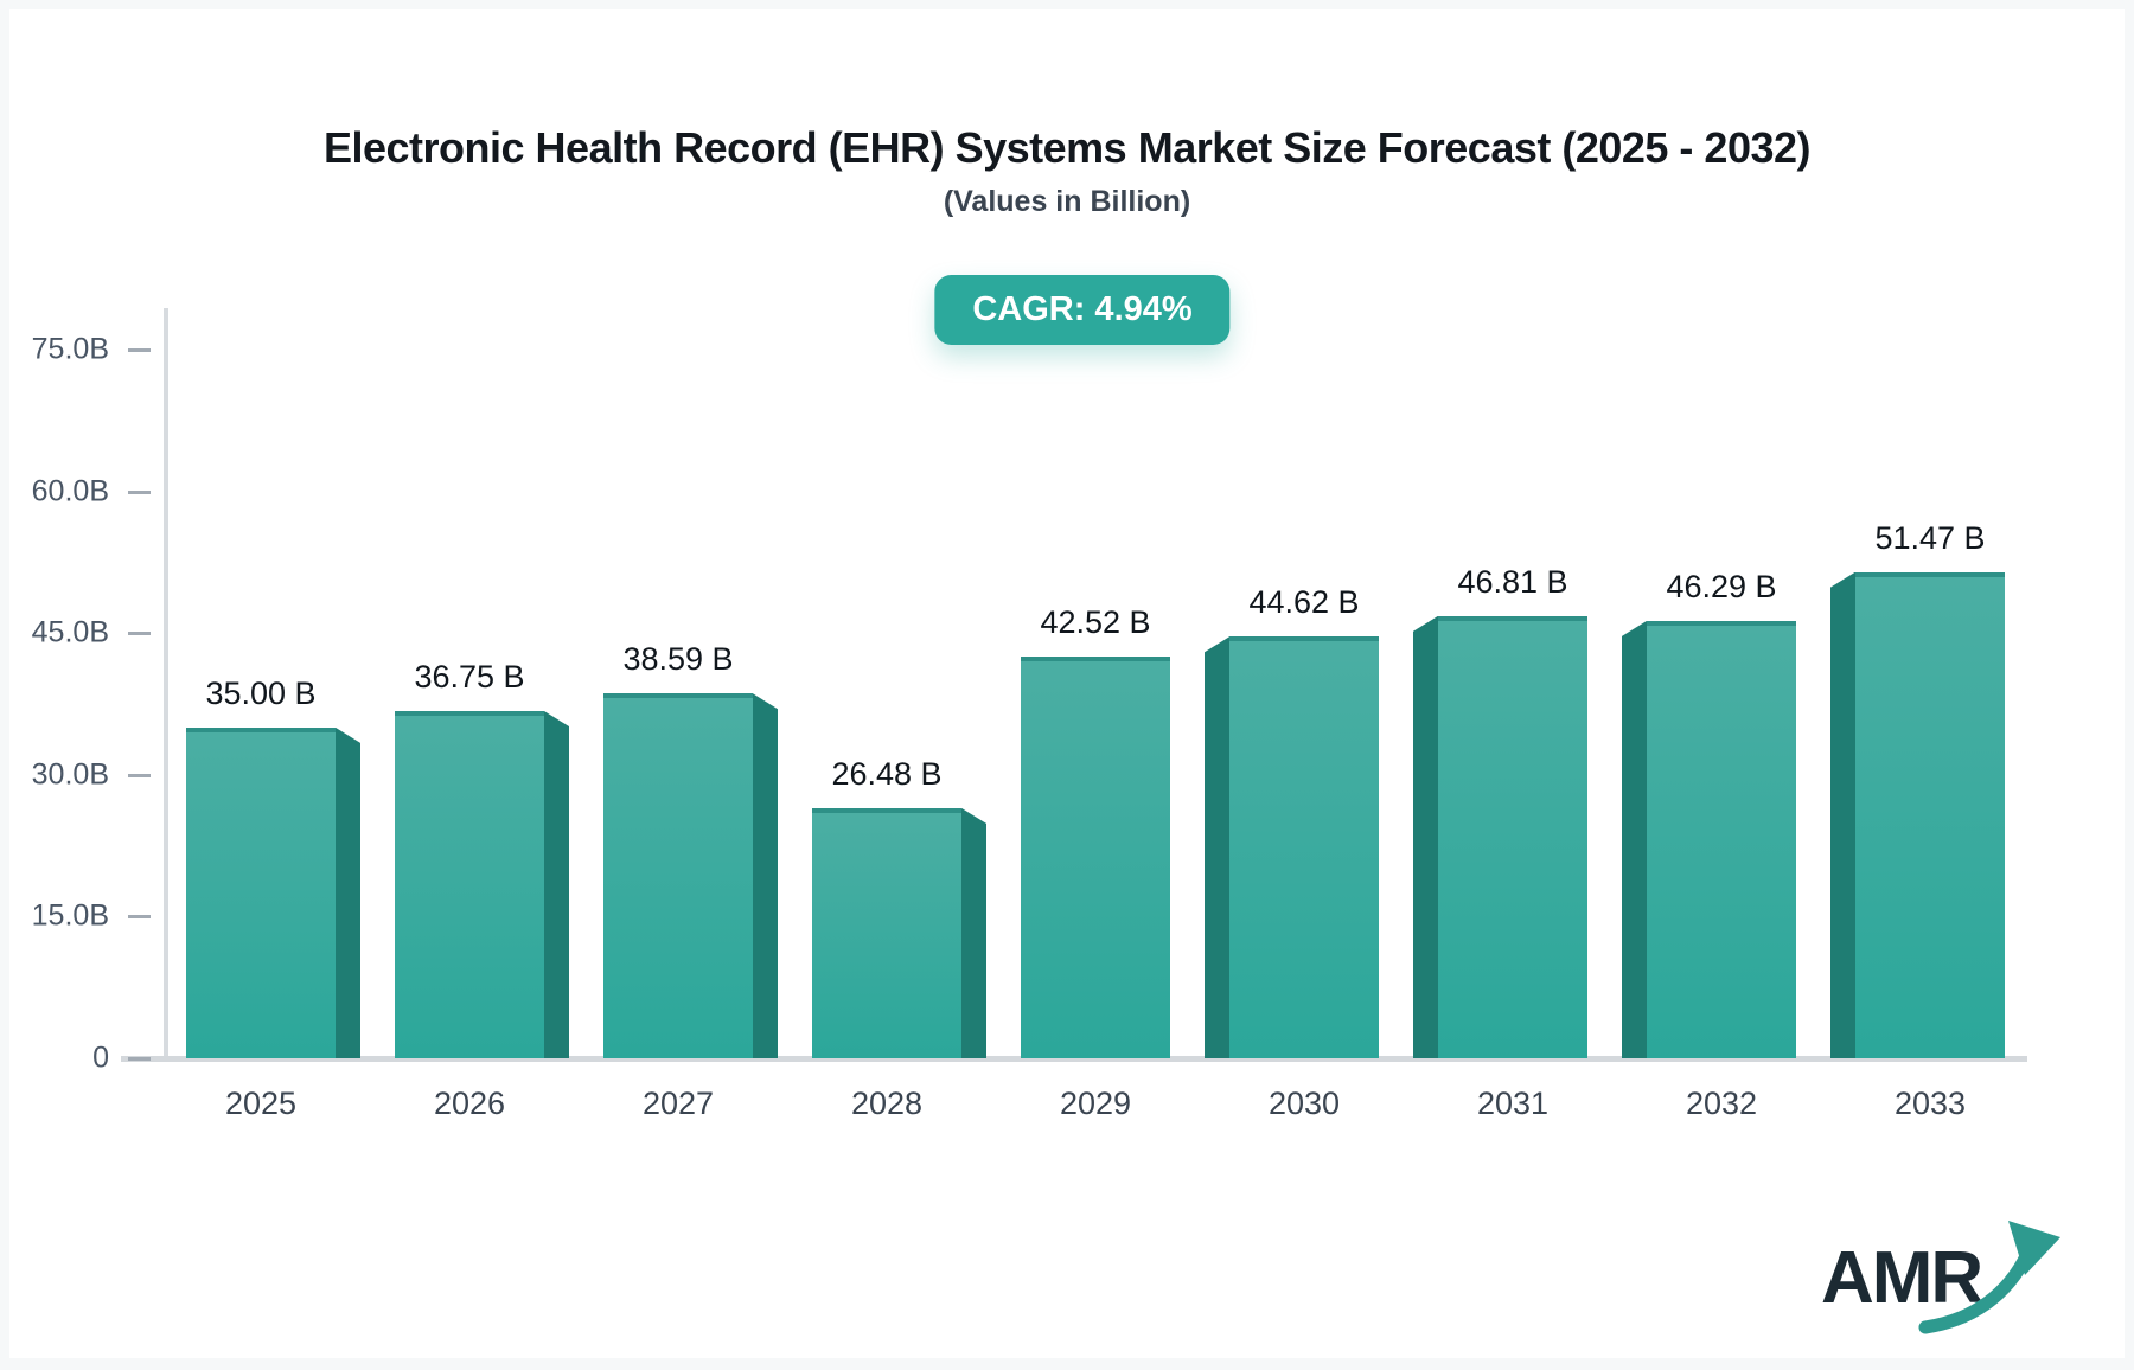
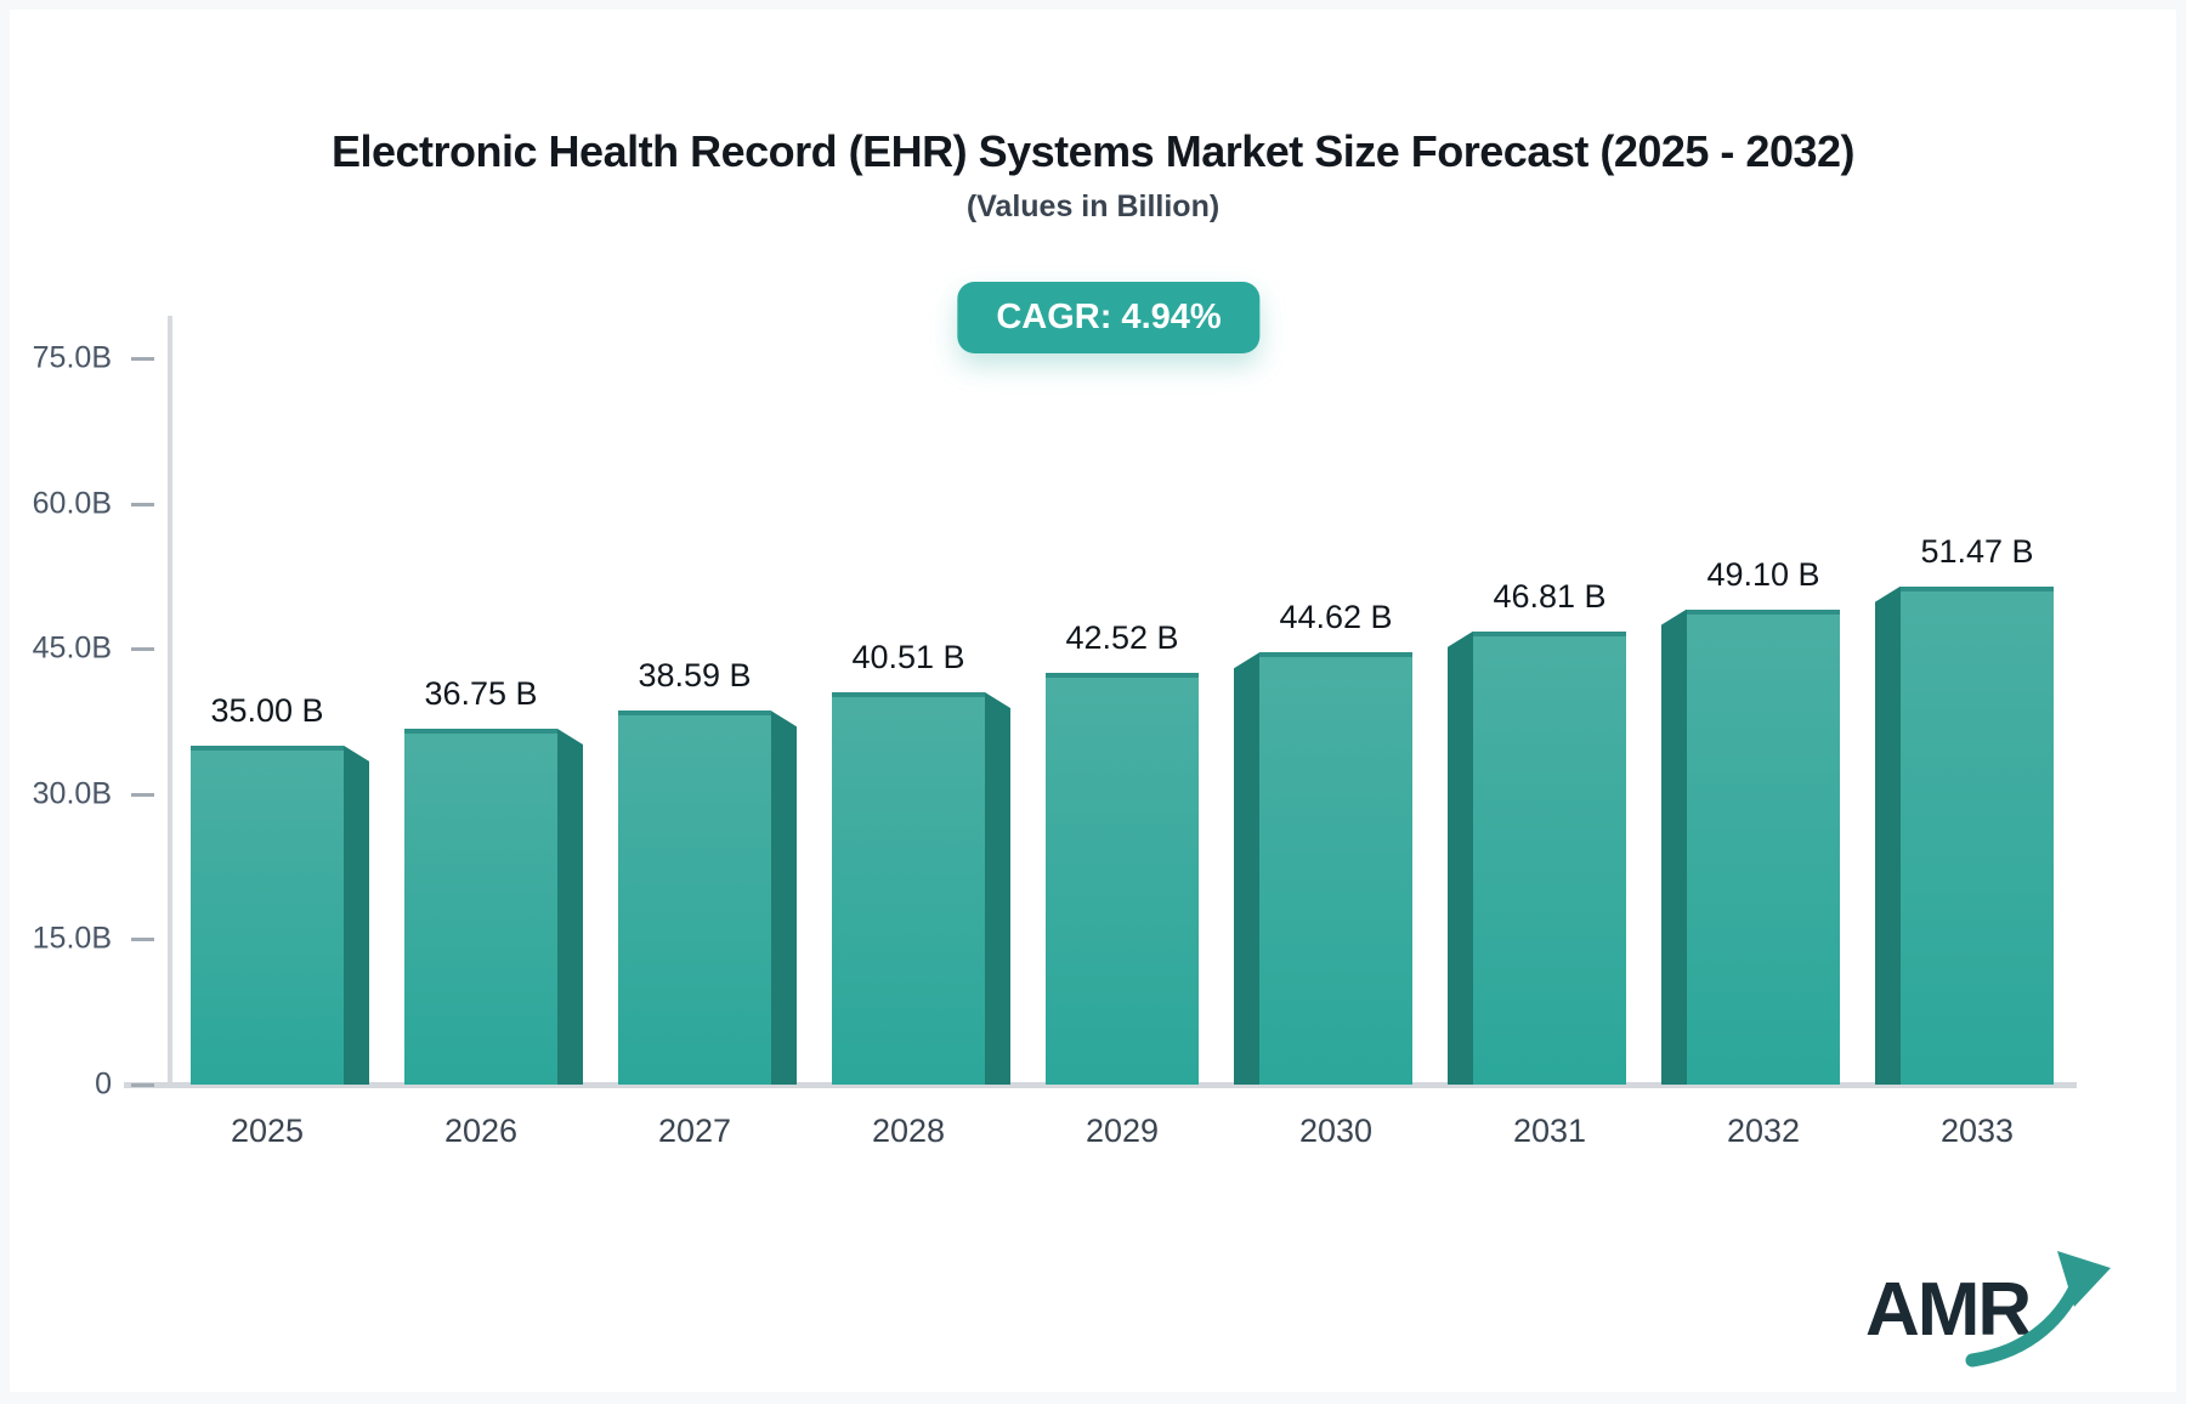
2028: 26.48 -> 40.51
2032: 46.29 -> 49.10
